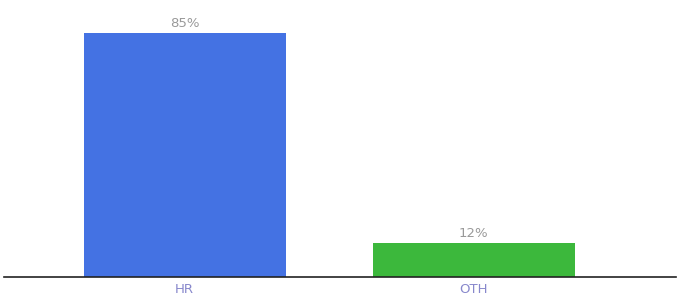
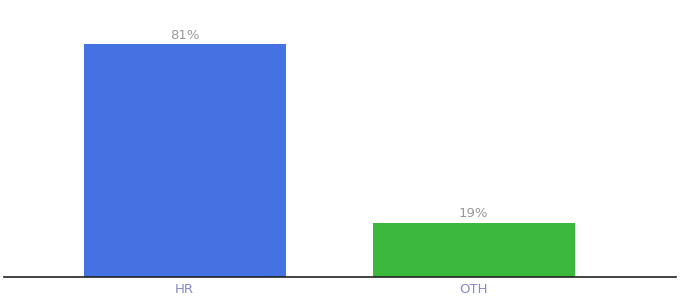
HR: 85% -> 81%
OTH: 12% -> 19%
